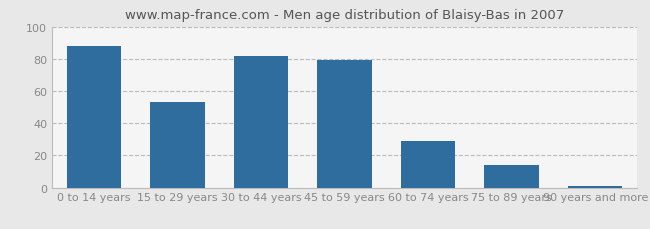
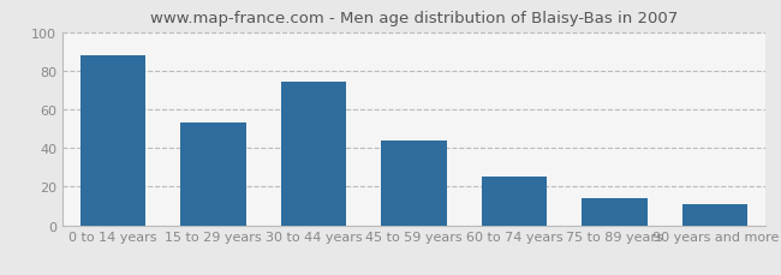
30 to 44 years: 82 -> 74
45 to 59 years: 79 -> 44
60 to 74 years: 29 -> 25
90 years and more: 1 -> 11
